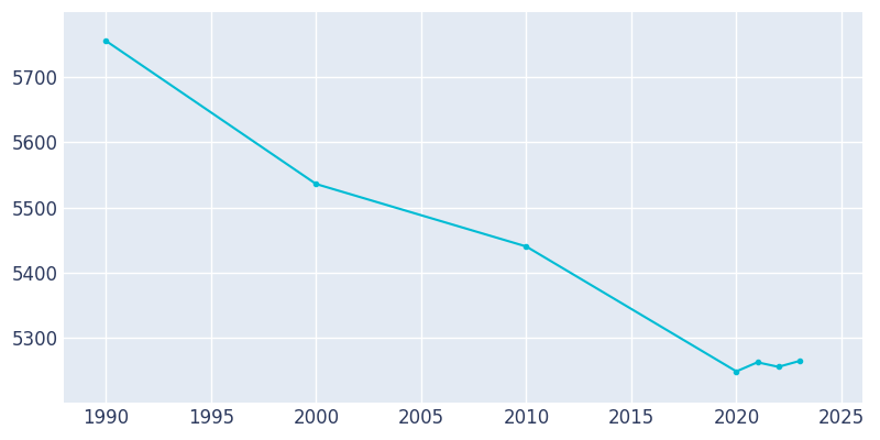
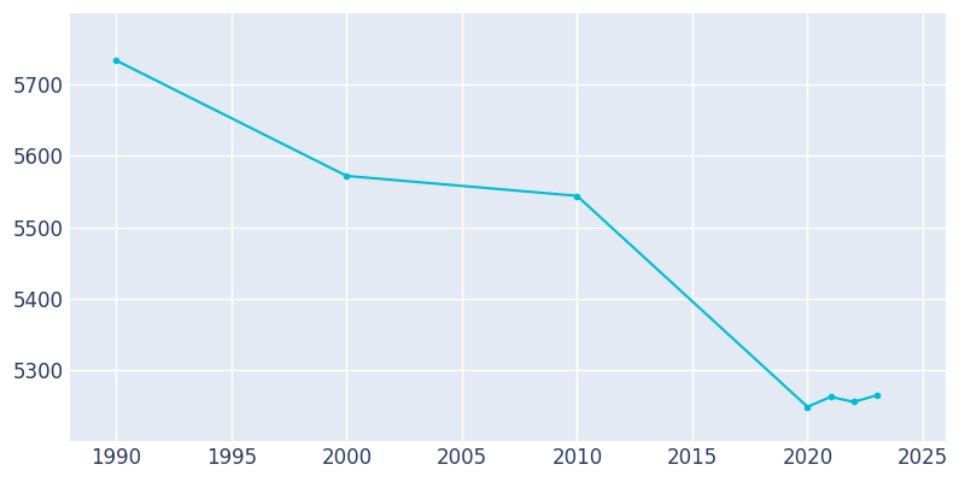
1990: 5756 -> 5734
2000: 5536 -> 5572
2010: 5440 -> 5544
